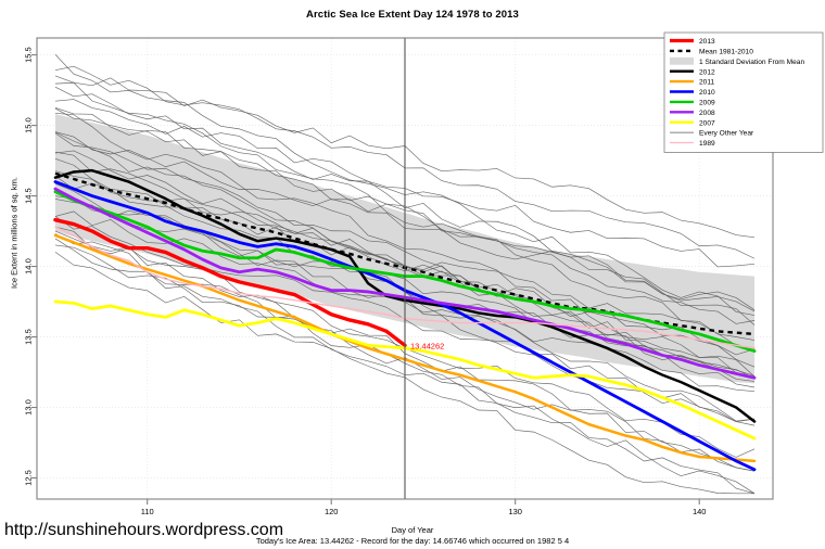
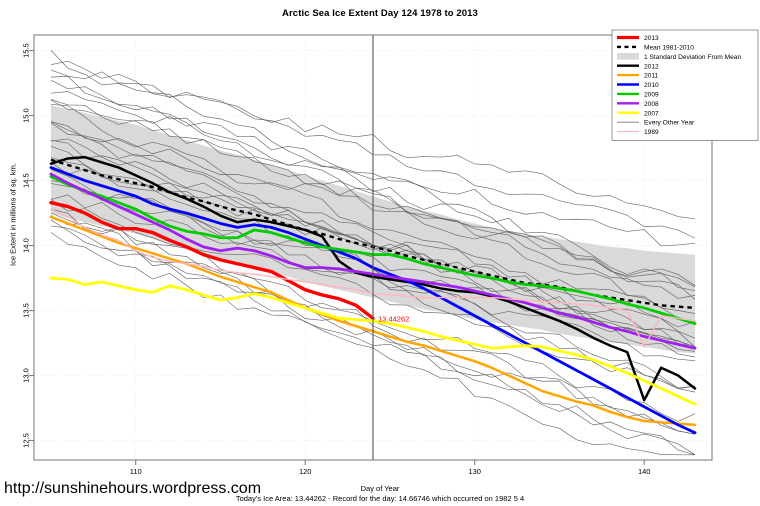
2012/140: 13.12 -> 12.81
1989/140: 13.48 -> 13.22
